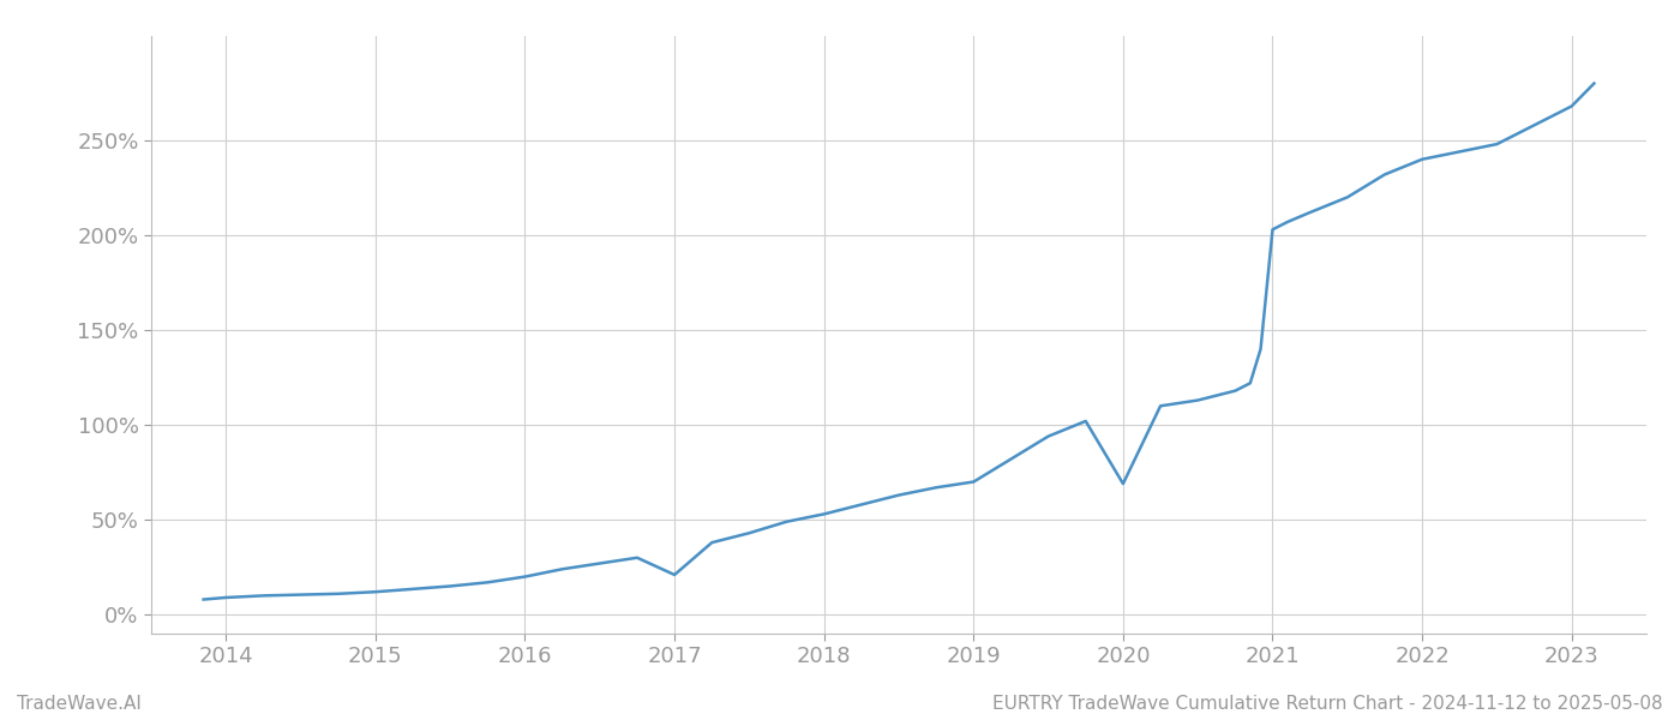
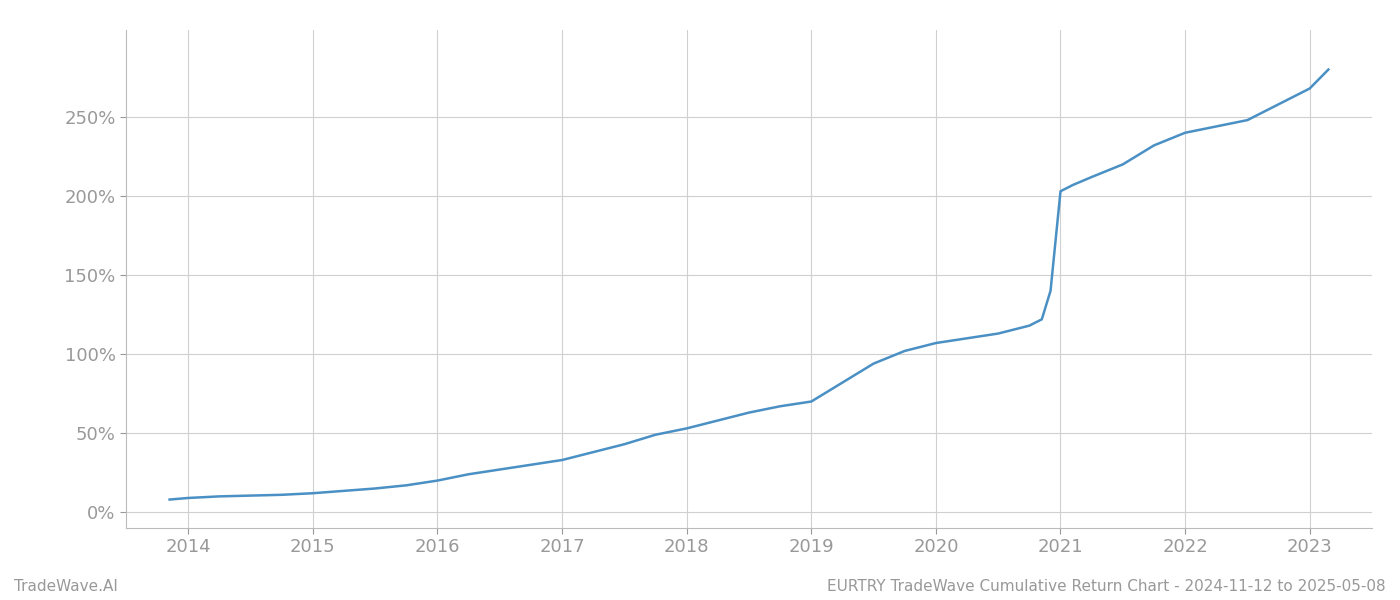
2017: 21% -> 33%
2020: 69% -> 107%
